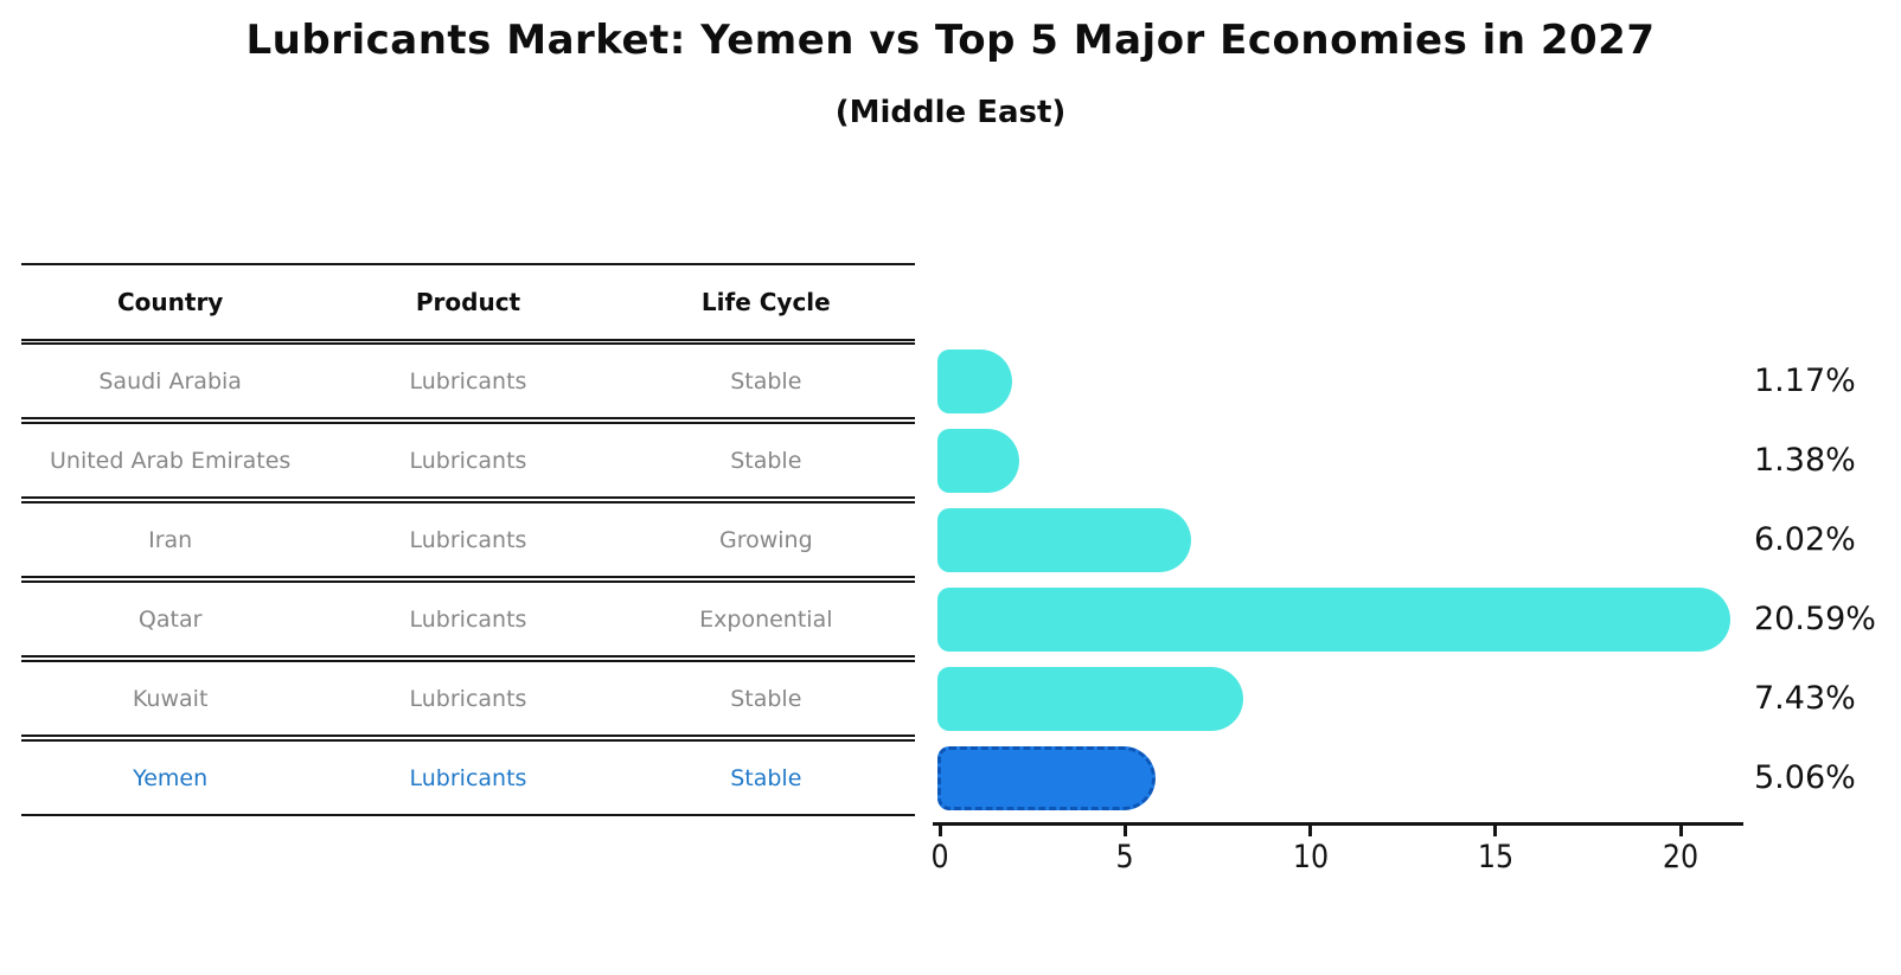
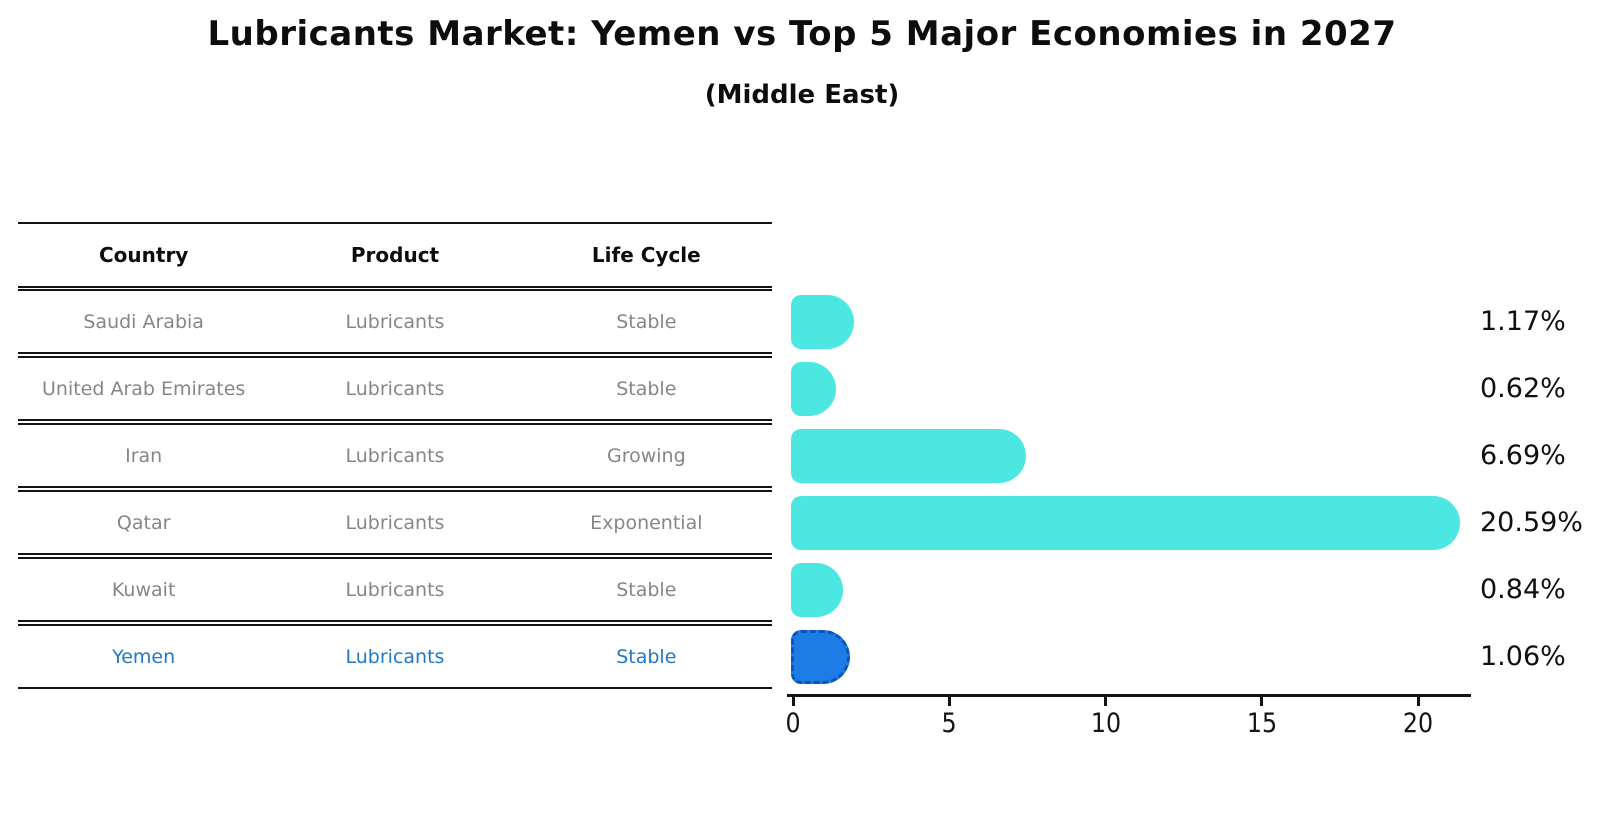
United Arab Emirates: 1.38% -> 0.62%
Iran: 6.02% -> 6.69%
Kuwait: 7.43% -> 0.84%
Yemen: 5.06% -> 1.06%
